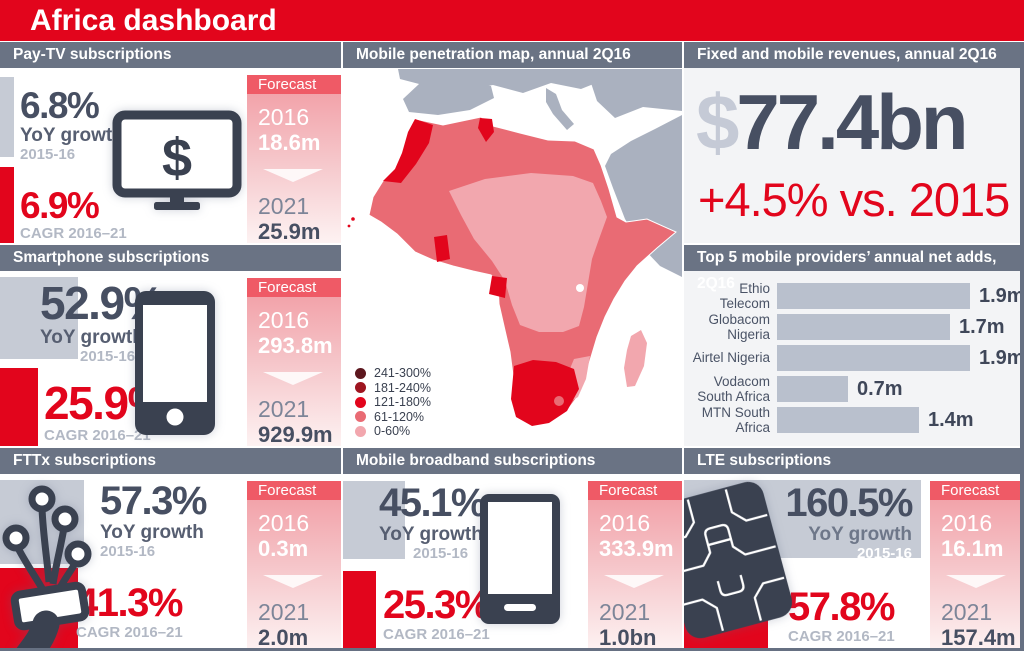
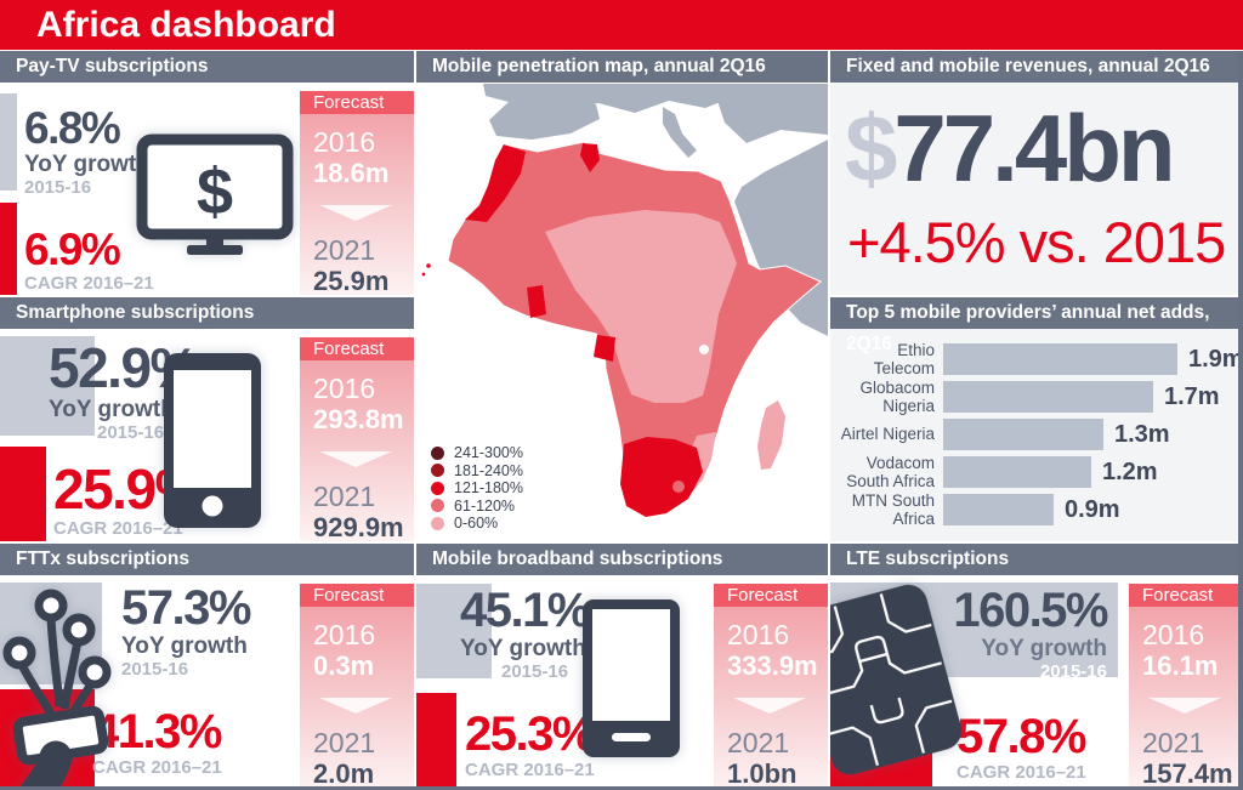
Top 5 mobile providers’ annual net adds, 2Q16/Airtel Nigeria: 1.9m -> 1.3m
Top 5 mobile providers’ annual net adds, 2Q16/Vodacom South Africa: 0.7m -> 1.2m
Top 5 mobile providers’ annual net adds, 2Q16/MTN South Africa: 1.4m -> 0.9m
